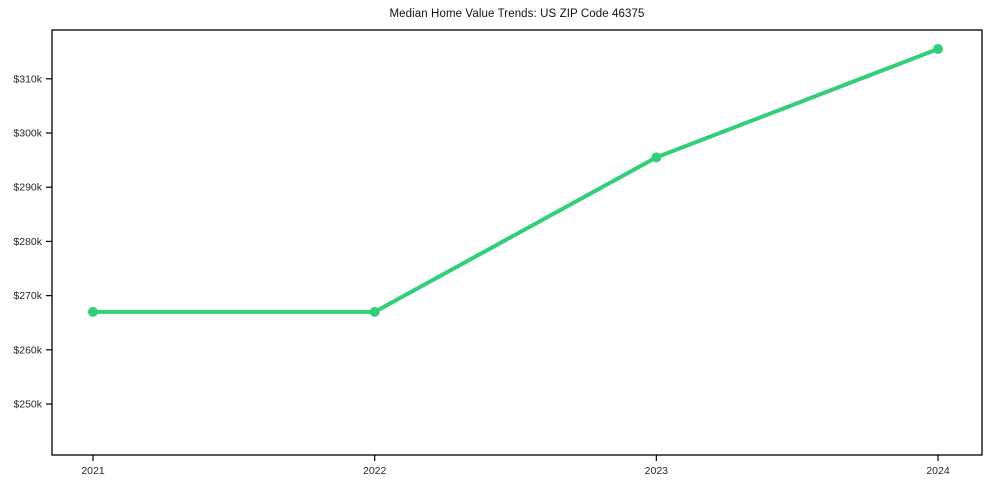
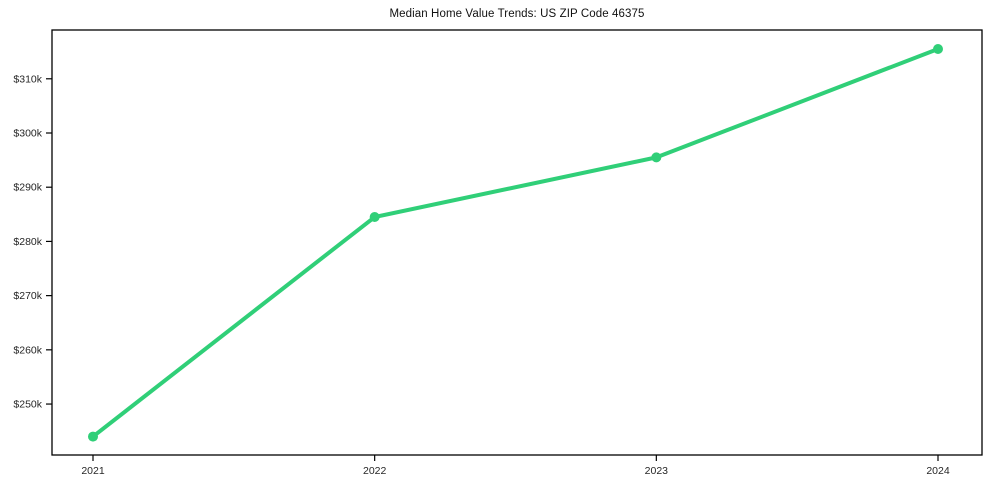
2021: $267k -> $244k
2022: $267k -> $284k
